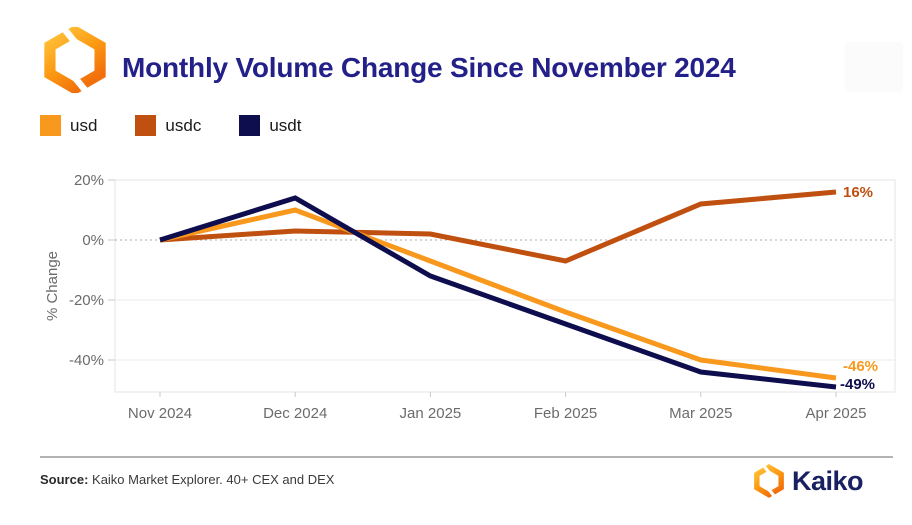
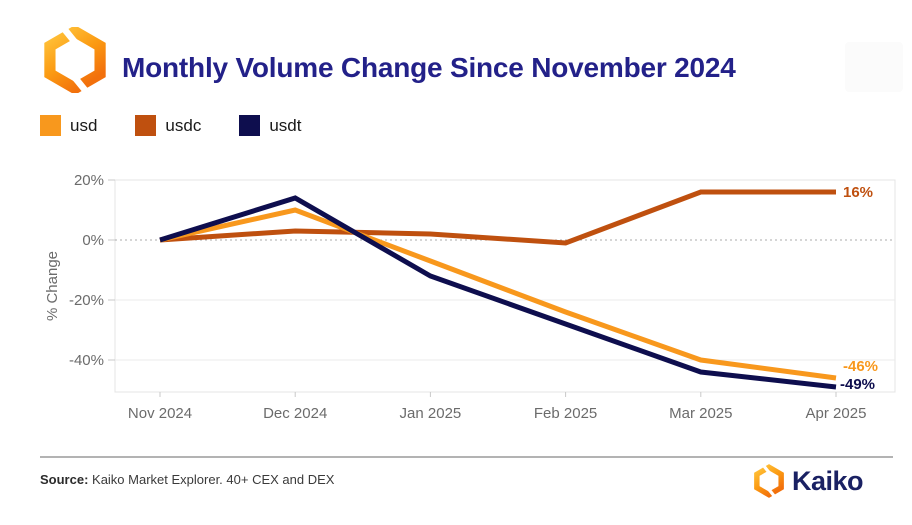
usdc/Feb 2025: -7% -> -1%
usdc/Mar 2025: 12% -> 16%
